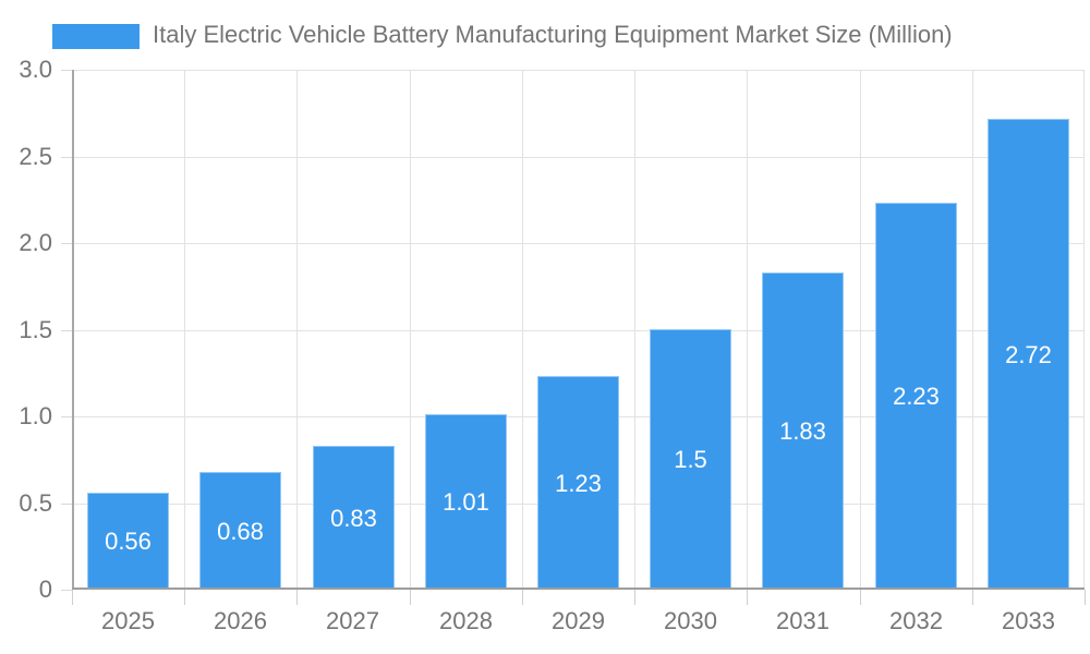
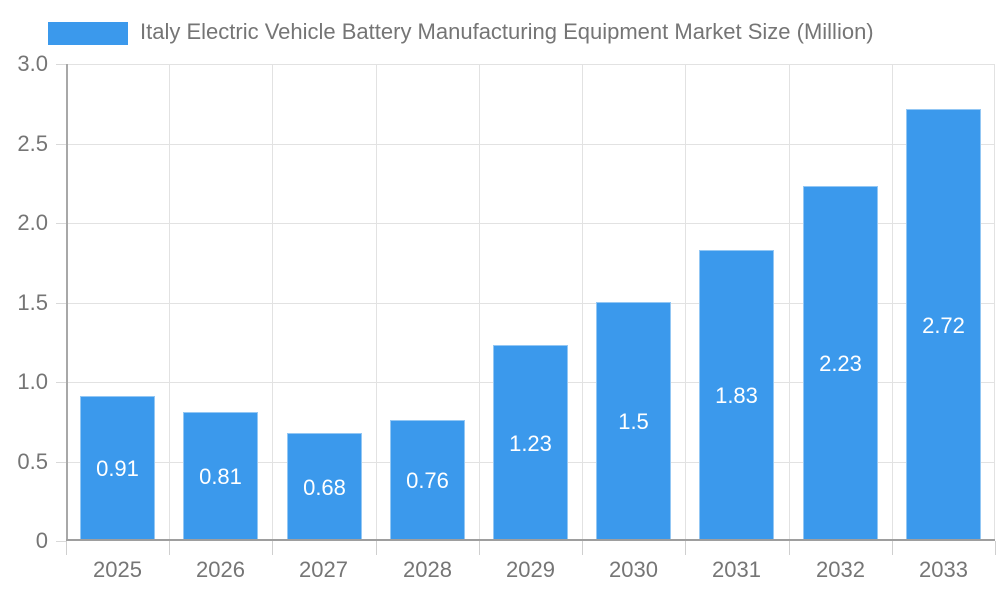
2025: 0.56 -> 0.91
2026: 0.68 -> 0.81
2027: 0.83 -> 0.68
2028: 1.01 -> 0.76
